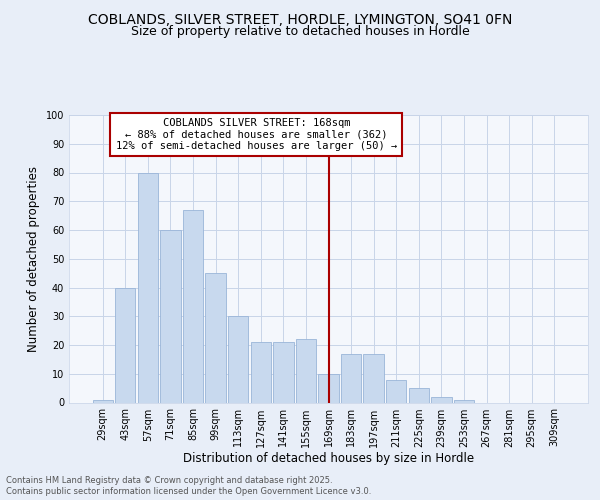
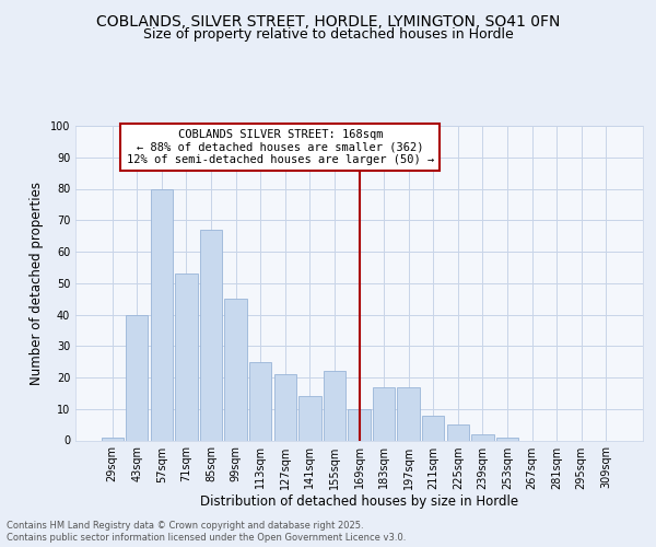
71sqm: 60 -> 53
113sqm: 30 -> 25
141sqm: 21 -> 14
